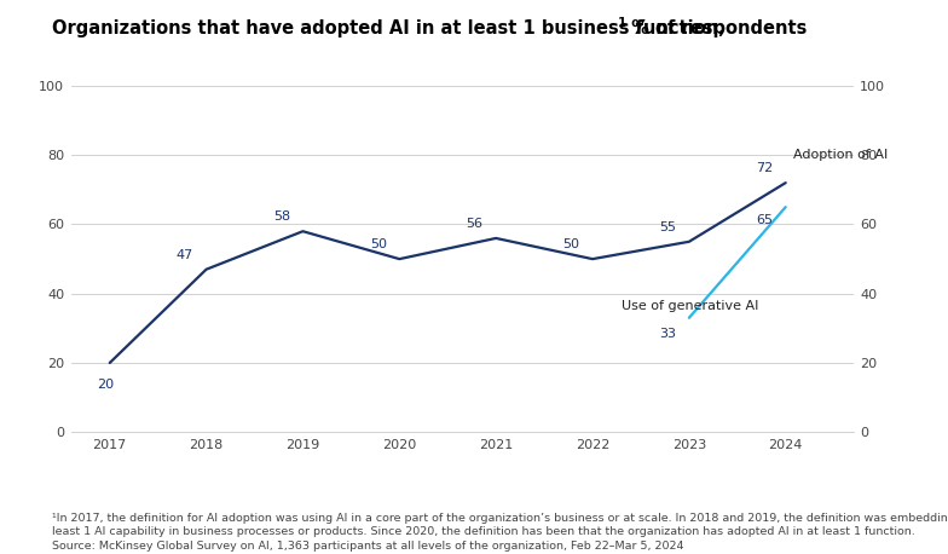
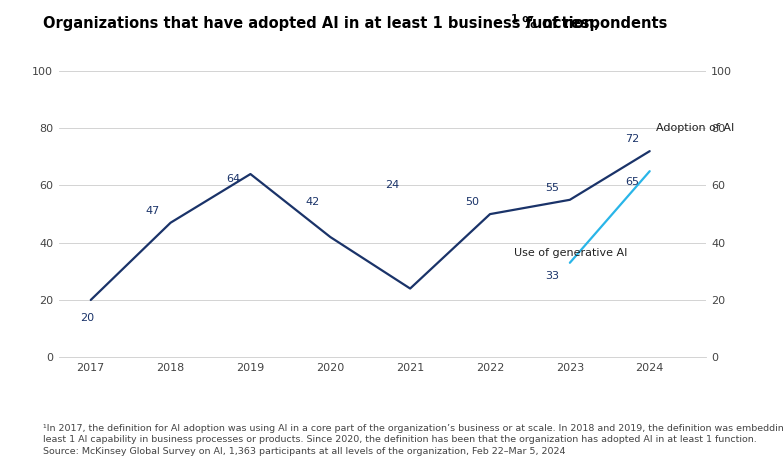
2019: 58 -> 64
2020: 50 -> 42
2021: 56 -> 24
